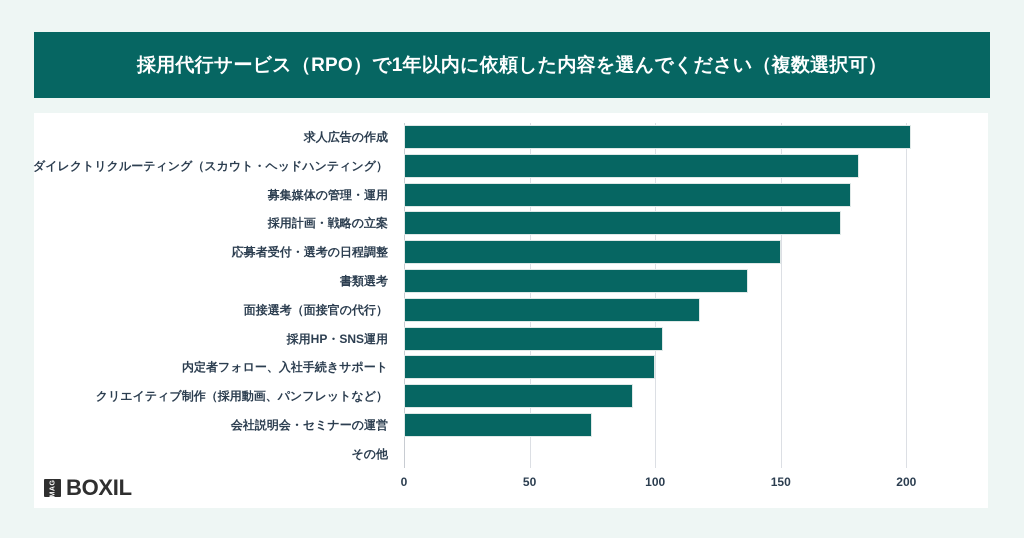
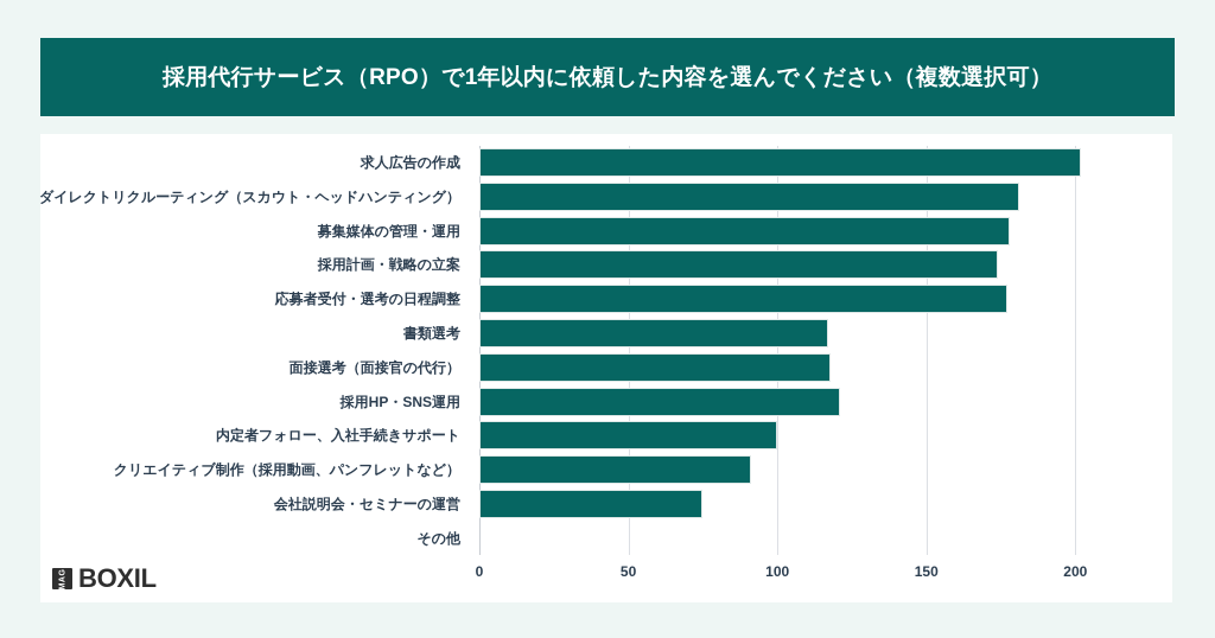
応募者受付・選考の日程調整: 150 -> 177
書類選考: 137 -> 117
採用HP・SNS運用: 103 -> 121
